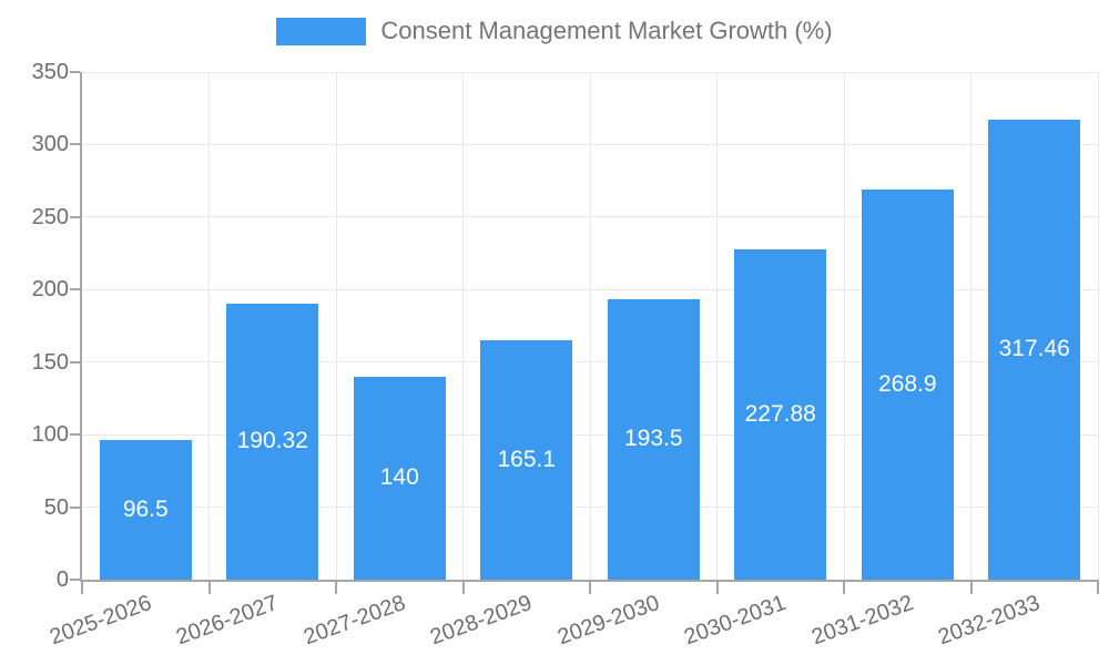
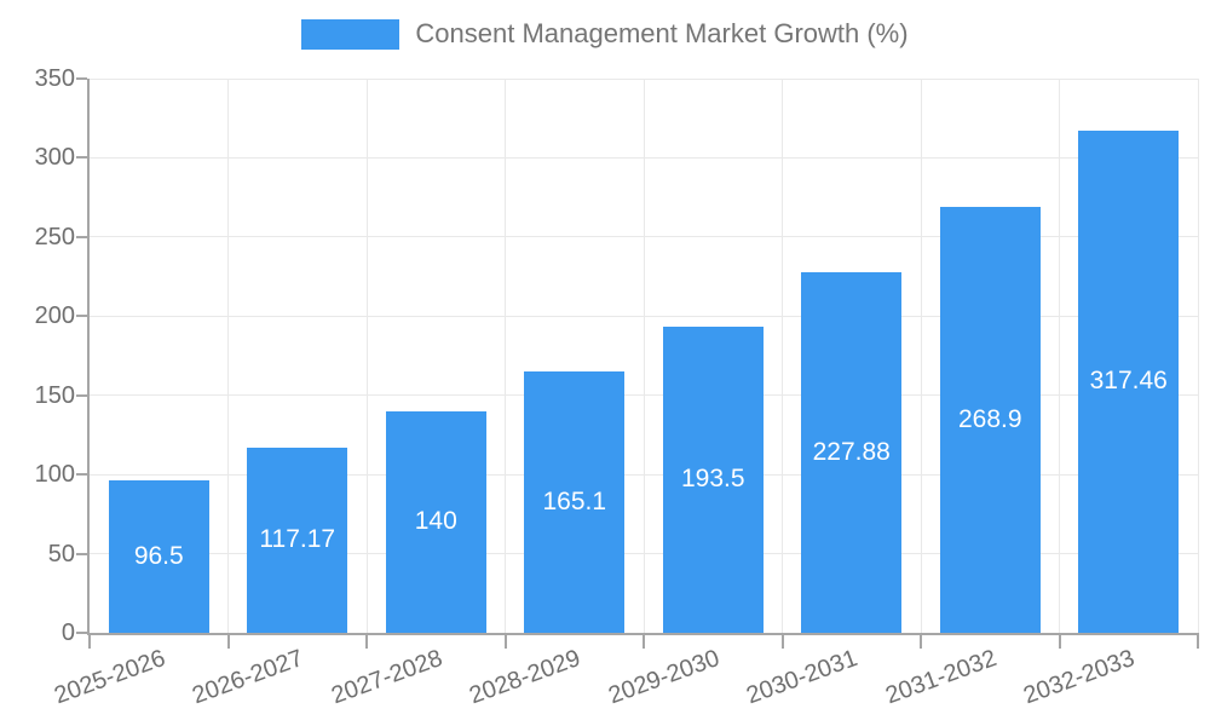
2026-2027: 190.32 -> 117.17
